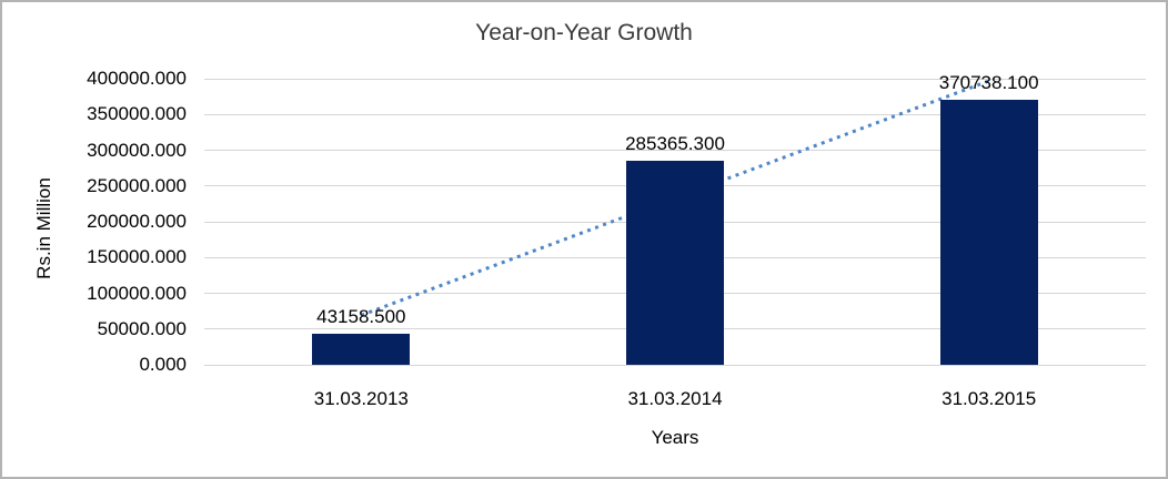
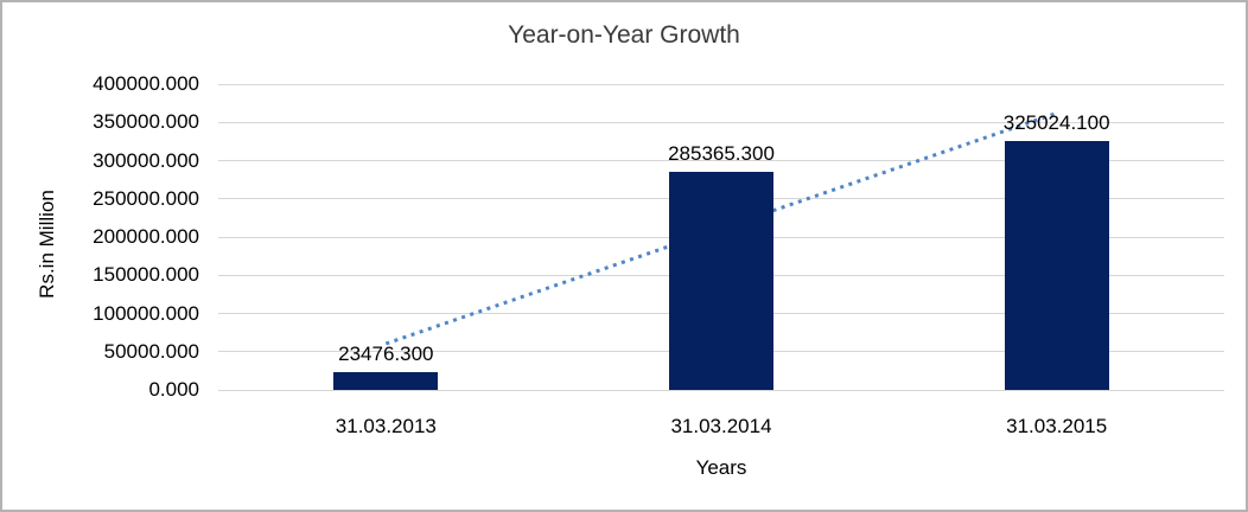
31.03.2013: 43158.500 -> 23476.300
31.03.2015: 370738.100 -> 325024.100
